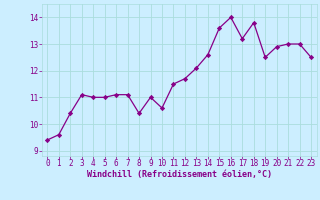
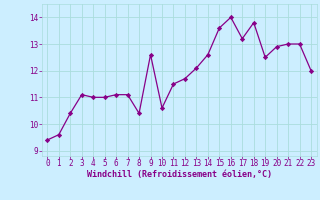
9: 11.0 -> 12.6
23: 12.5 -> 12.0
